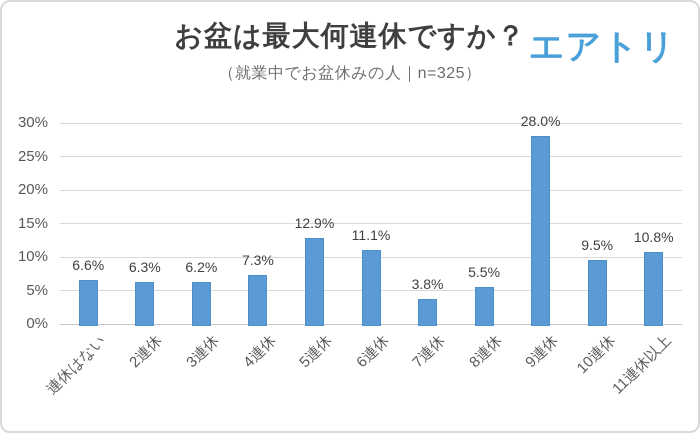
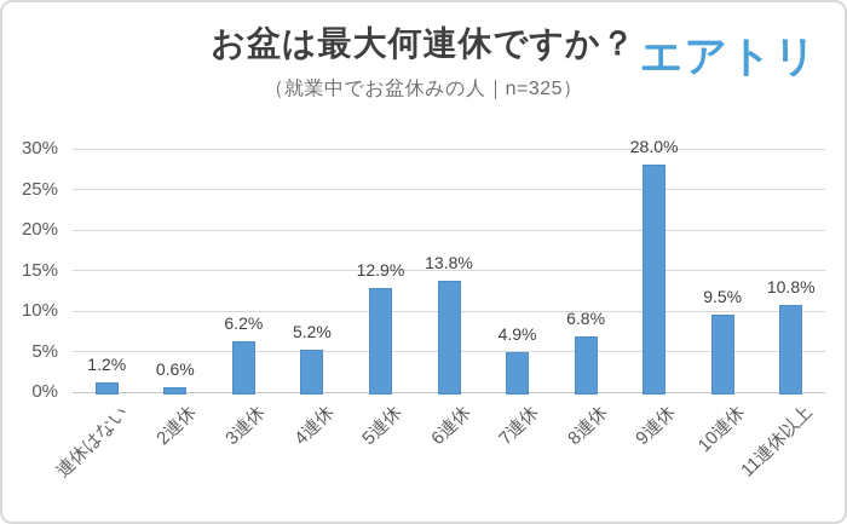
連休はない: 6.6% -> 1.2%
2連休: 6.3% -> 0.6%
4連休: 7.3% -> 5.2%
6連休: 11.1% -> 13.8%
7連休: 3.8% -> 4.9%
8連休: 5.5% -> 6.8%
